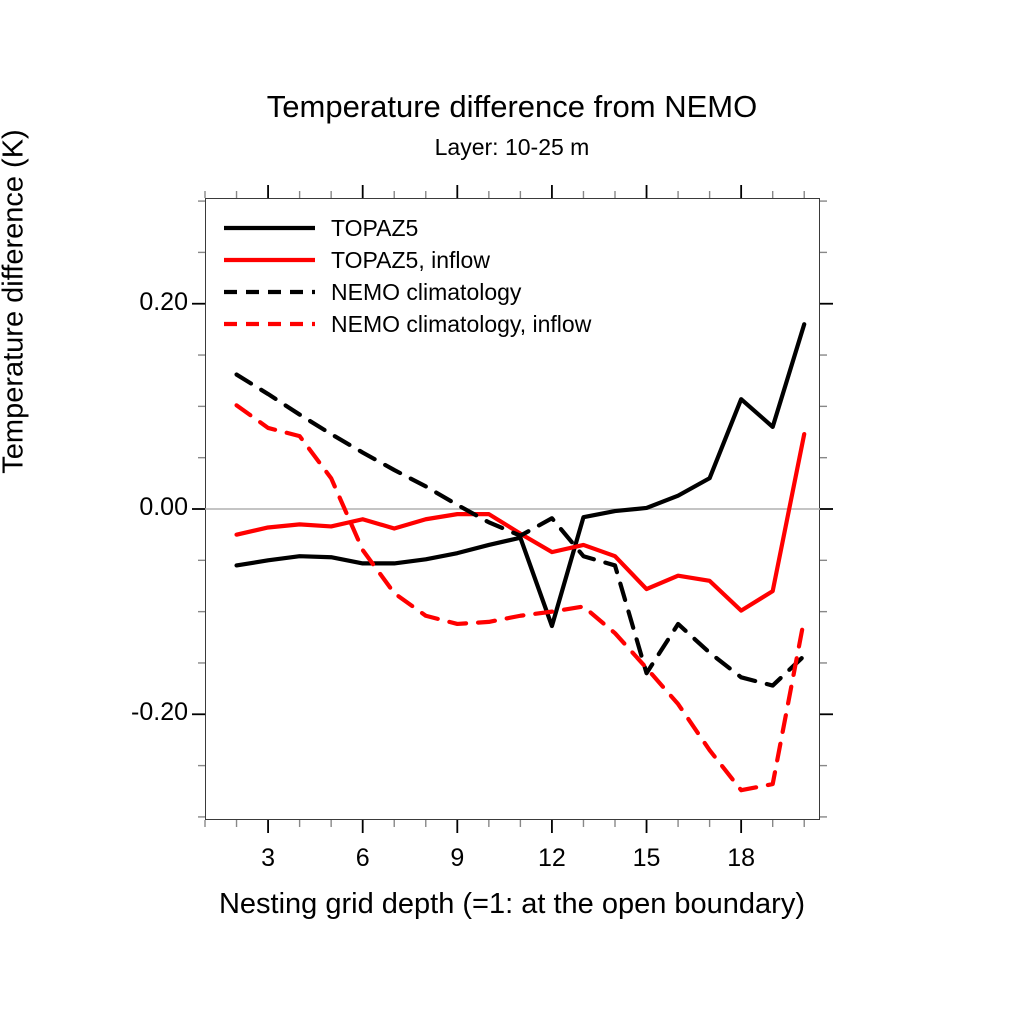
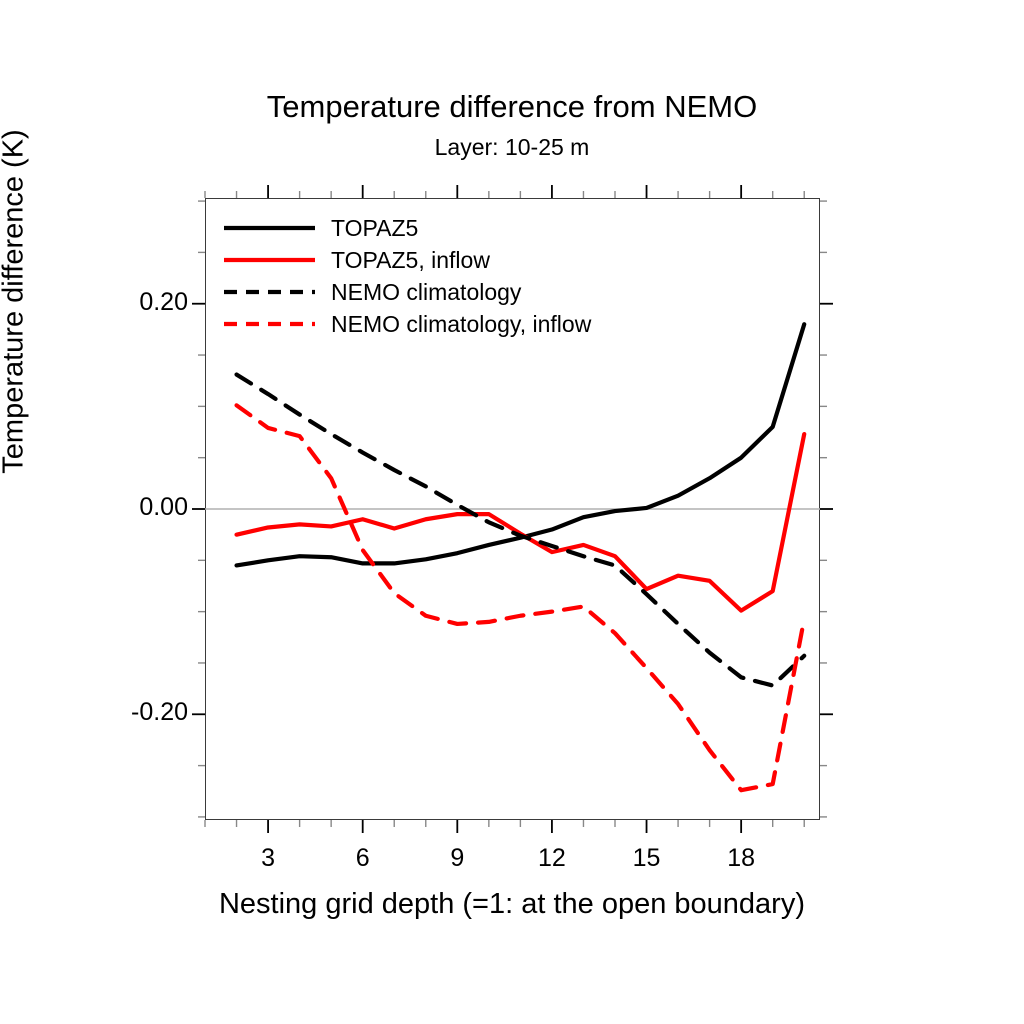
TOPAZ5/12: -0.114 -> -0.020
NEMO climatology/12: -0.009 -> -0.036
NEMO climatology/15: -0.160 -> -0.083
TOPAZ5/18: 0.107 -> 0.050
